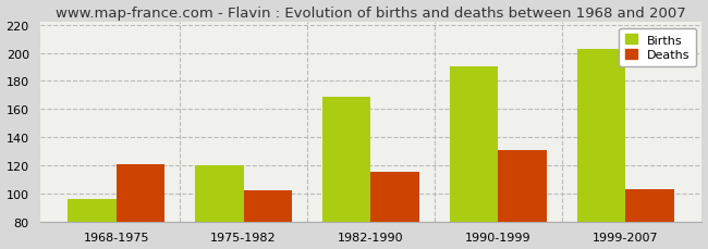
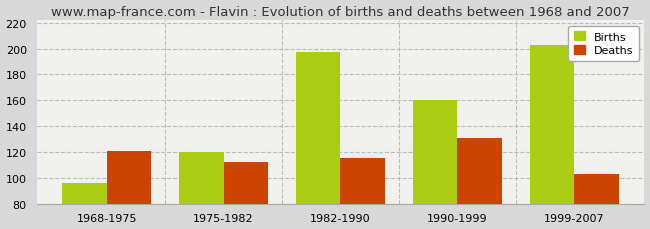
Deaths/1975-1982: 102 -> 112
Births/1982-1990: 169 -> 197
Births/1990-1999: 190 -> 160
